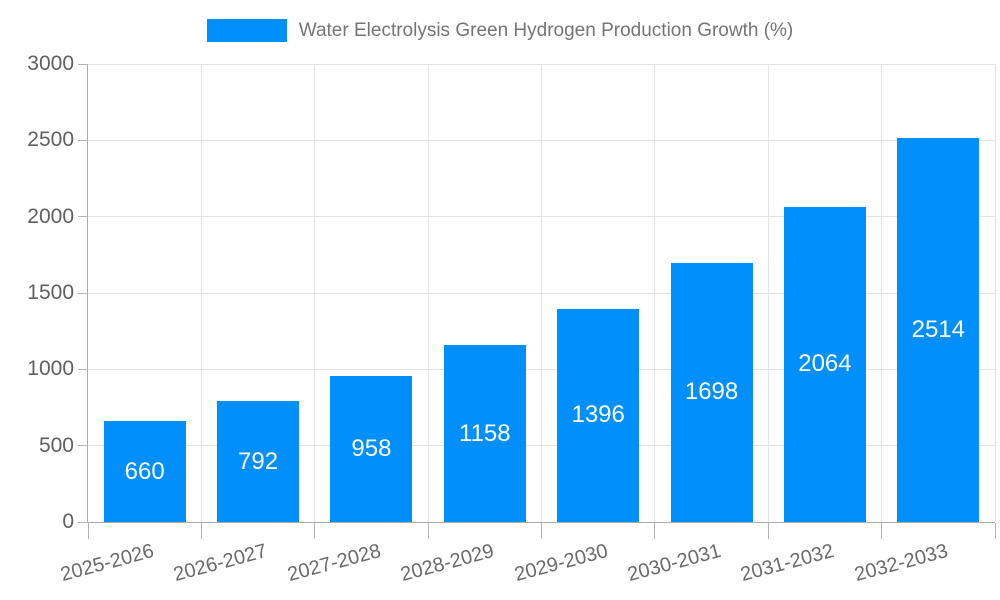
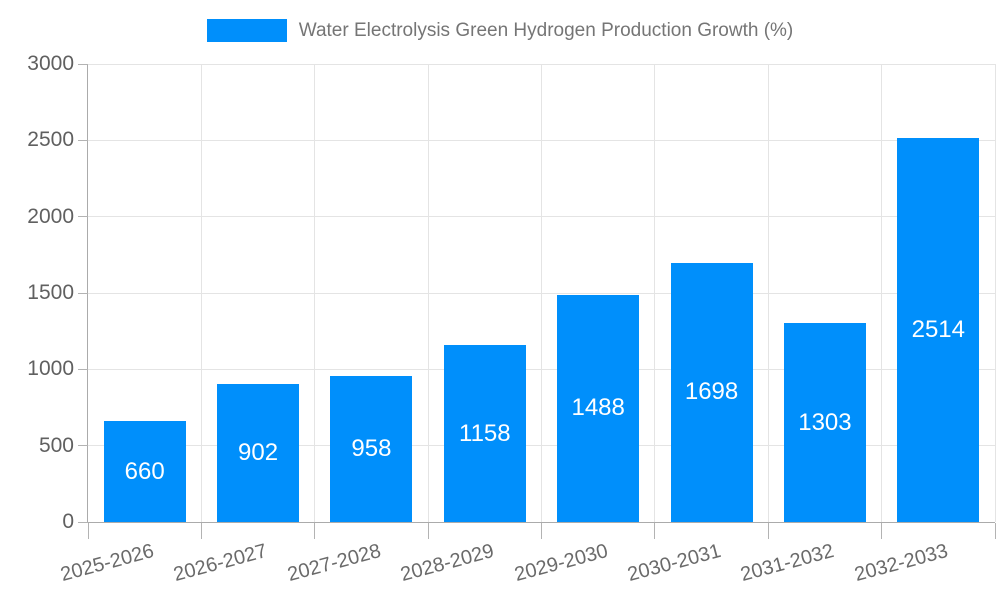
2026-2027: 792 -> 902
2029-2030: 1396 -> 1488
2031-2032: 2064 -> 1303
